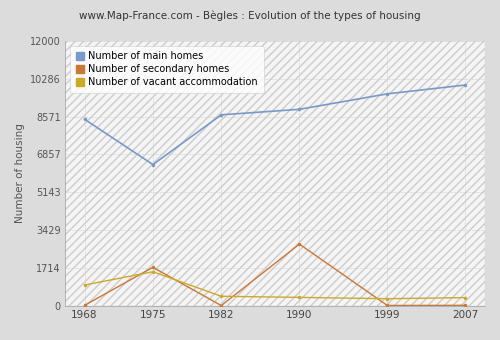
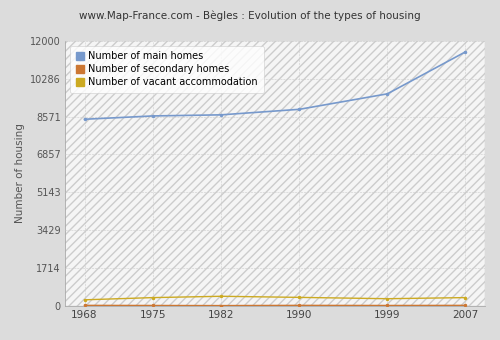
Number of vacant accommodation/1968: 950 -> 280
Number of main homes/1975: 6400 -> 8600
Number of secondary homes/1975: 1750 -> 20
Number of vacant accommodation/1975: 1550 -> 380
Number of secondary homes/1990: 2800 -> 30
Number of main homes/2007: 10000 -> 11500
